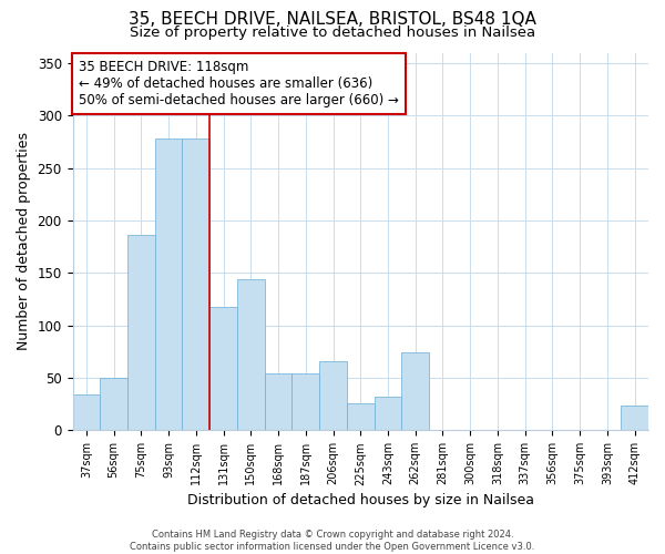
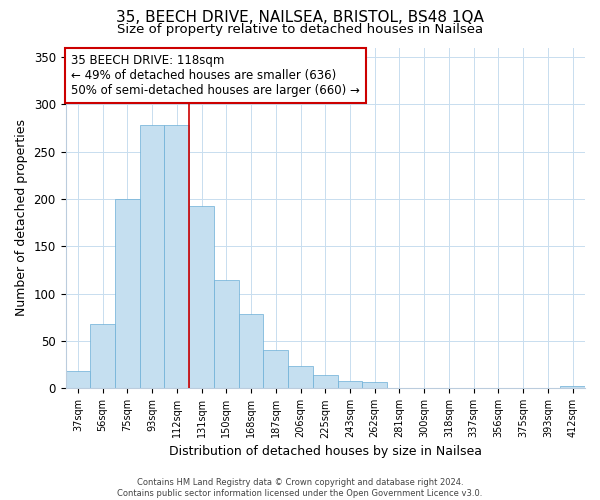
37sqm: 34 -> 18
56sqm: 50 -> 68
75sqm: 186 -> 200
131sqm: 118 -> 193
150sqm: 144 -> 114
168sqm: 54 -> 79
187sqm: 54 -> 40
206sqm: 66 -> 24
225sqm: 26 -> 14
243sqm: 32 -> 8
262sqm: 74 -> 7
412sqm: 24 -> 2
